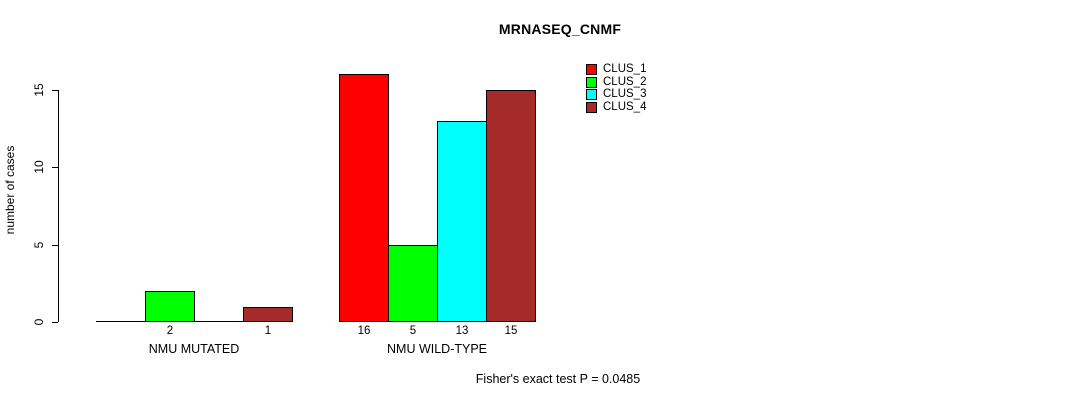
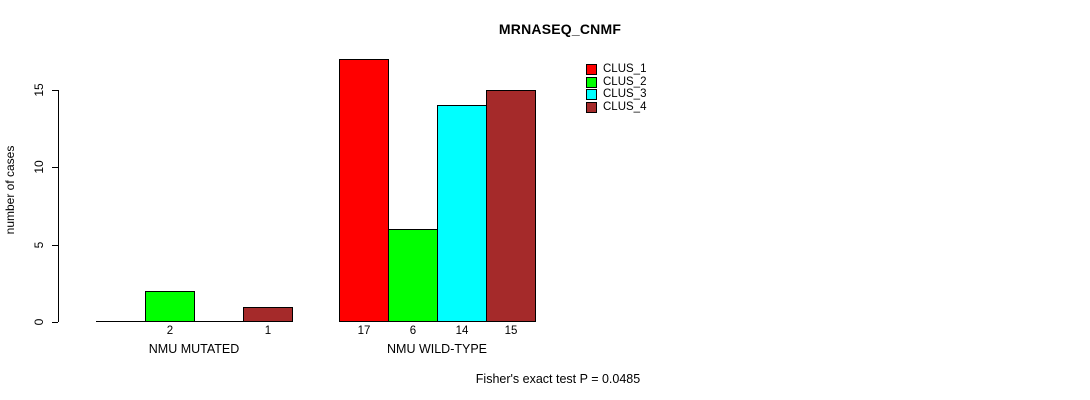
CLUS_1/NMU WILD-TYPE: 16 -> 17
CLUS_2/NMU WILD-TYPE: 5 -> 6
CLUS_3/NMU WILD-TYPE: 13 -> 14
